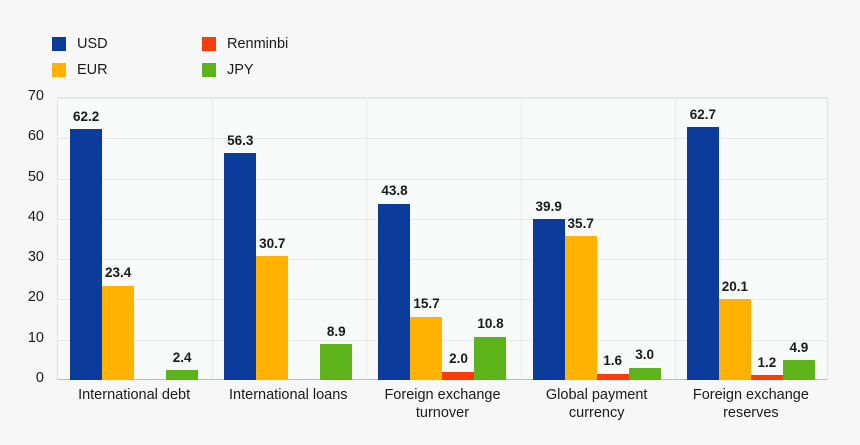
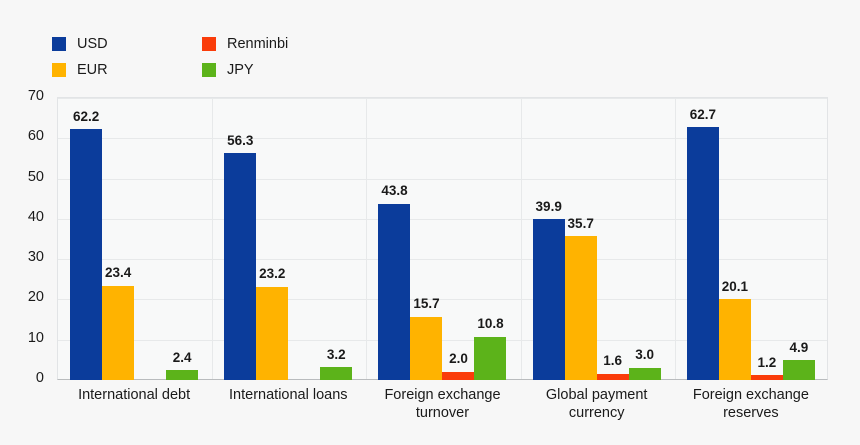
EUR/International loans: 30.7 -> 23.2
JPY/International loans: 8.9 -> 3.2
